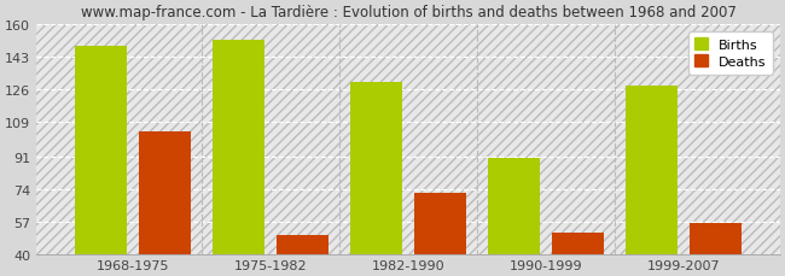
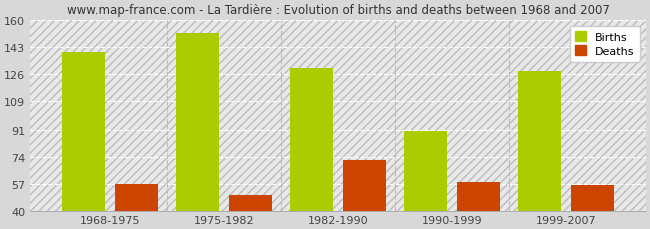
Births/1968-1975: 149 -> 140
Deaths/1968-1975: 104 -> 57
Deaths/1990-1999: 51 -> 58
